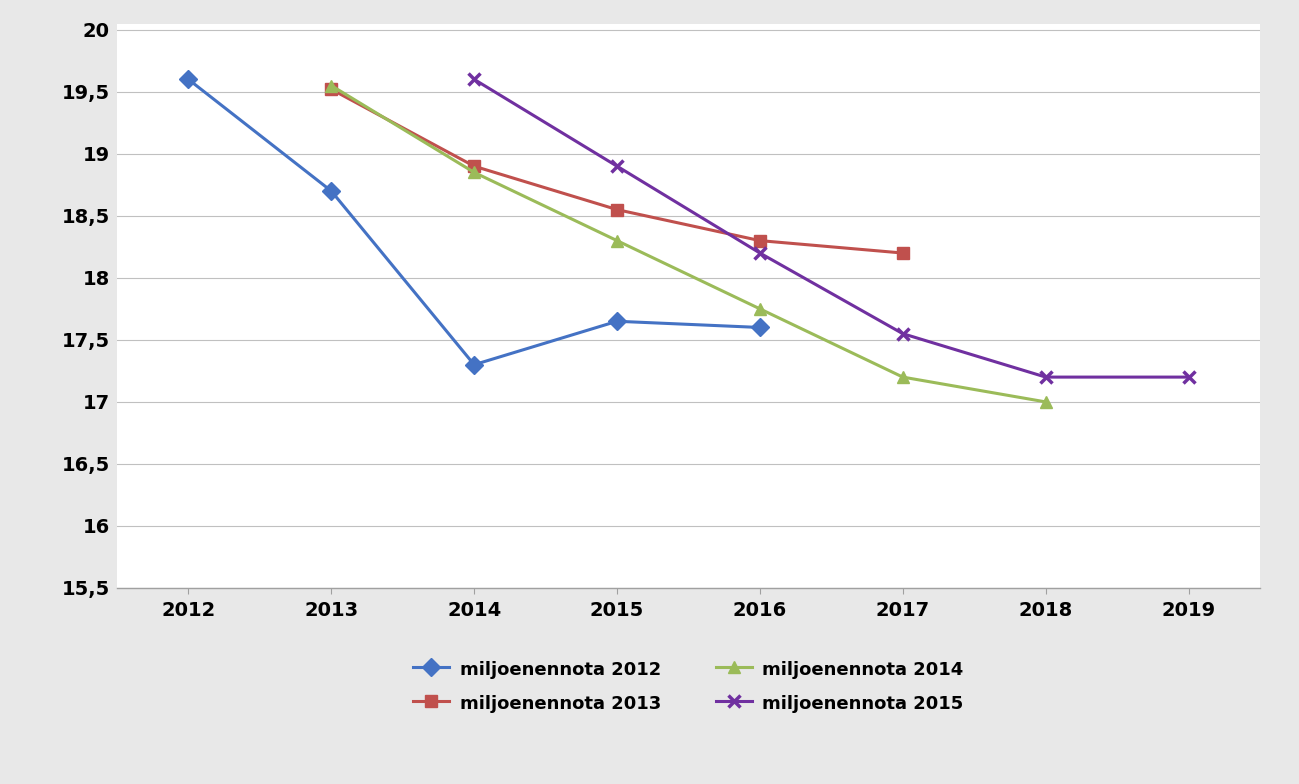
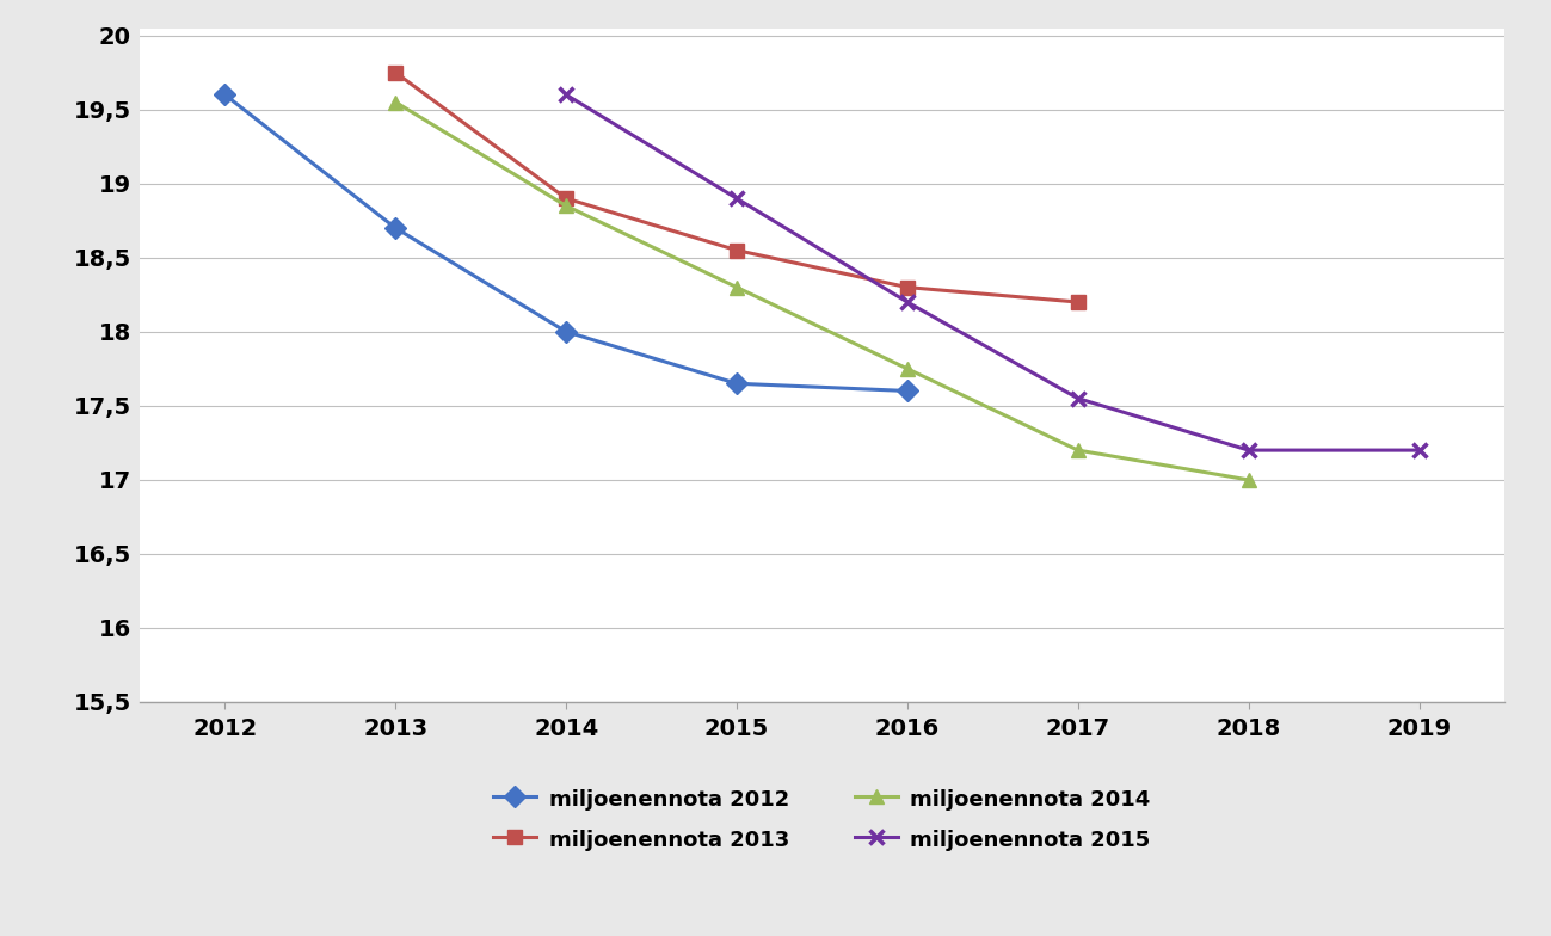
miljoenennota 2013/2013: 19,52 -> 19,75
miljoenennota 2012/2014: 17,30 -> 18,00
